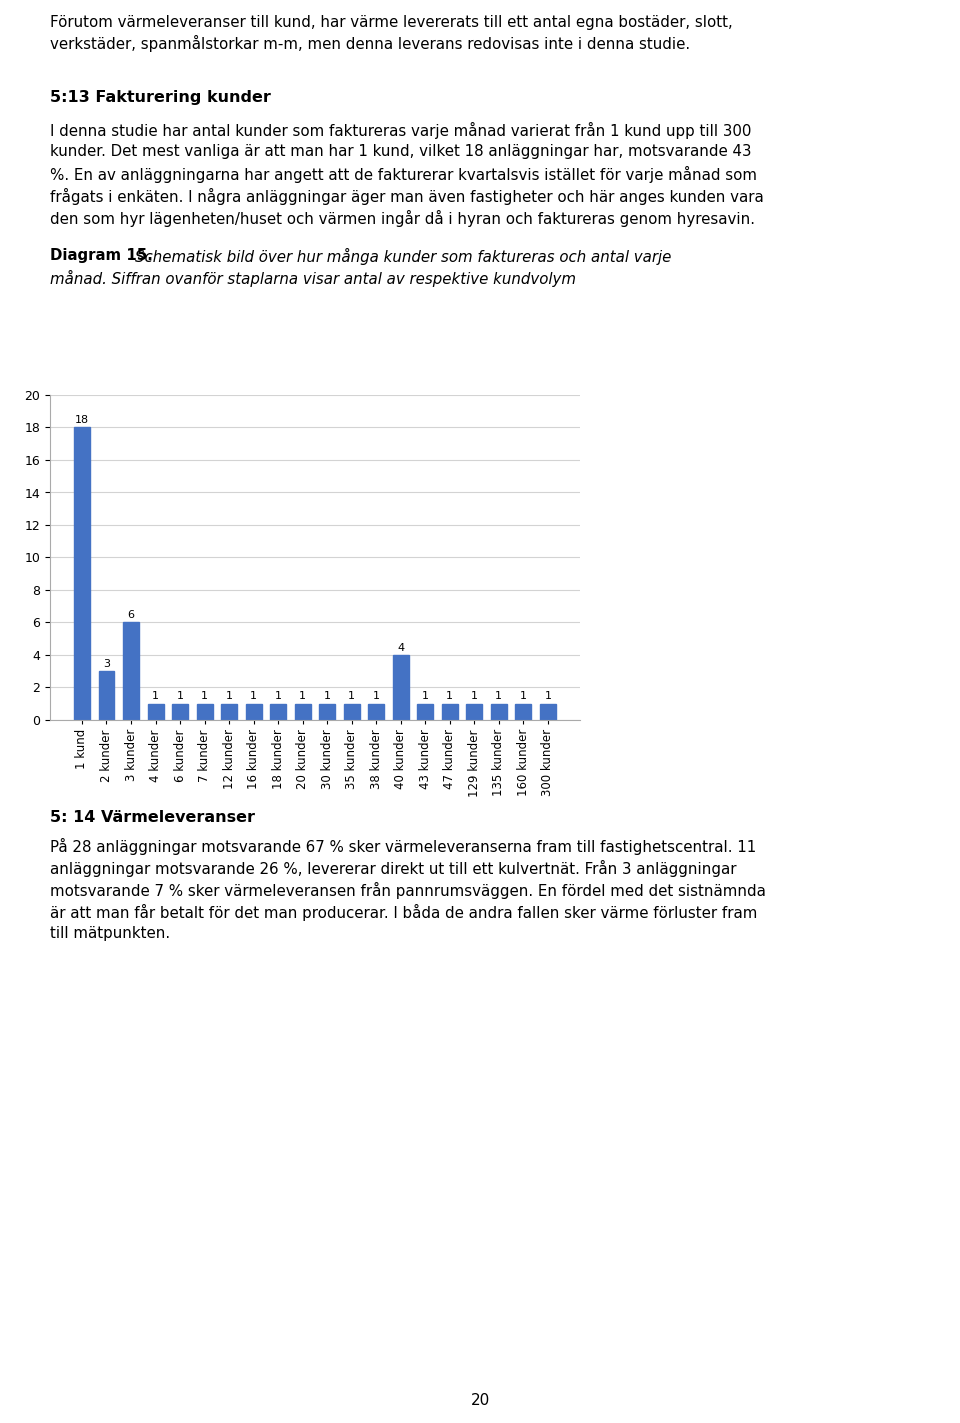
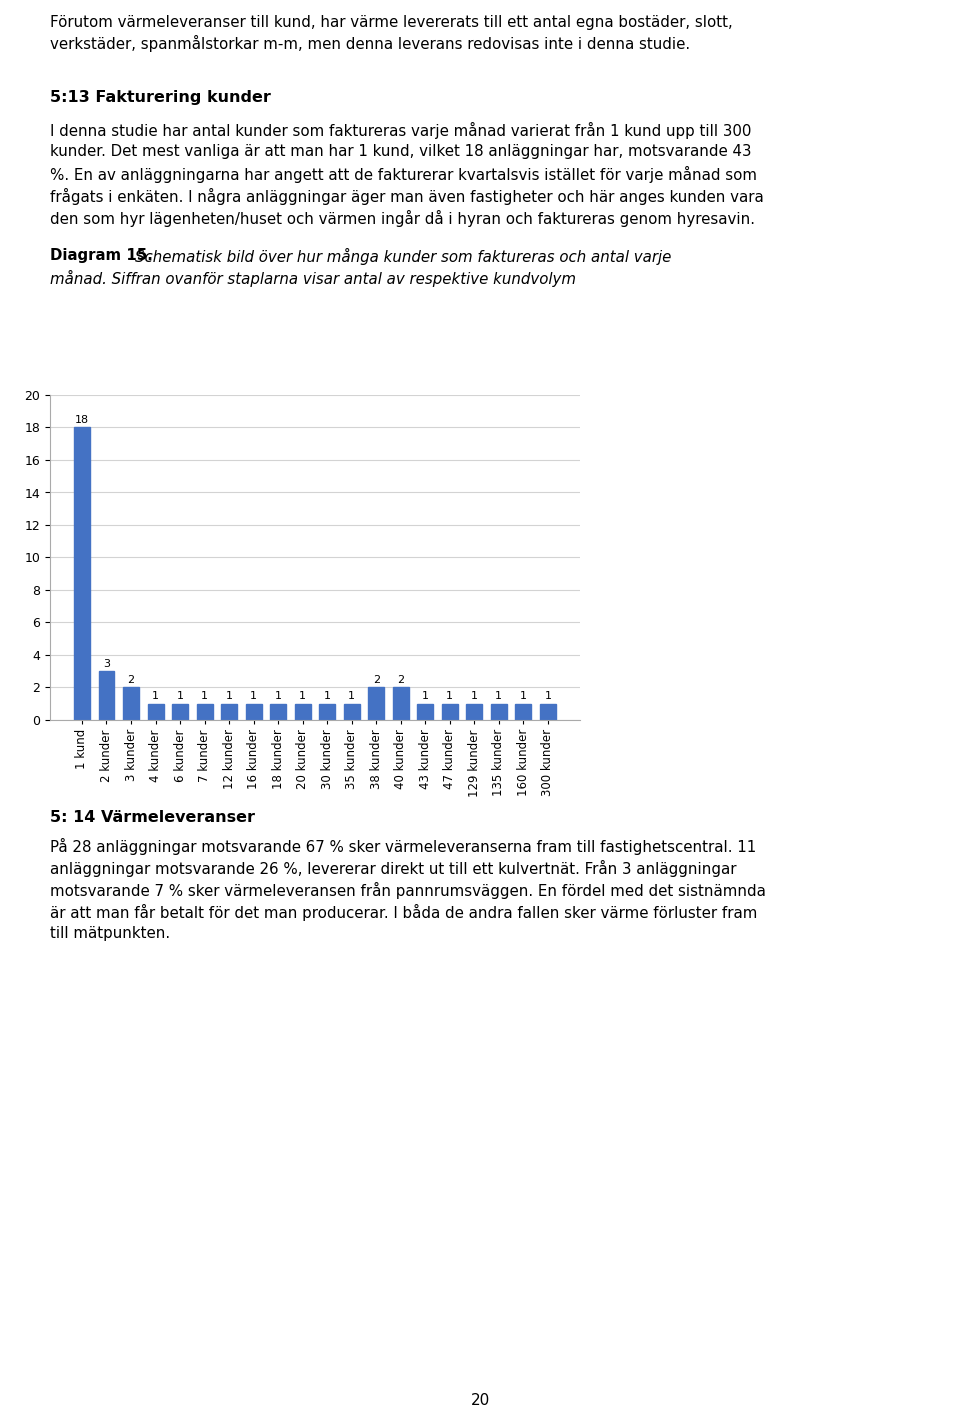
3 kunder: 6 -> 2
38 kunder: 1 -> 2
40 kunder: 4 -> 2
